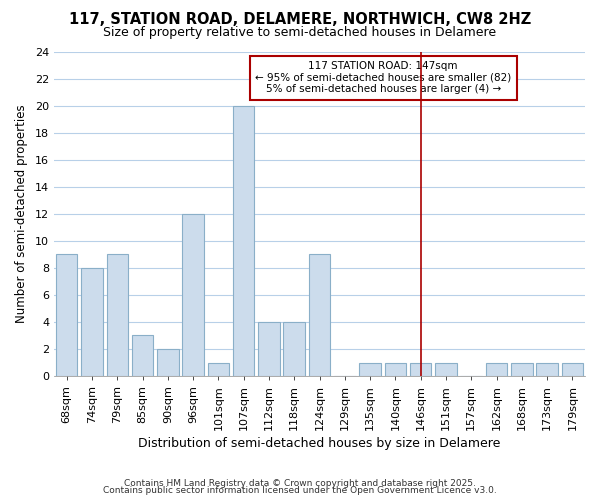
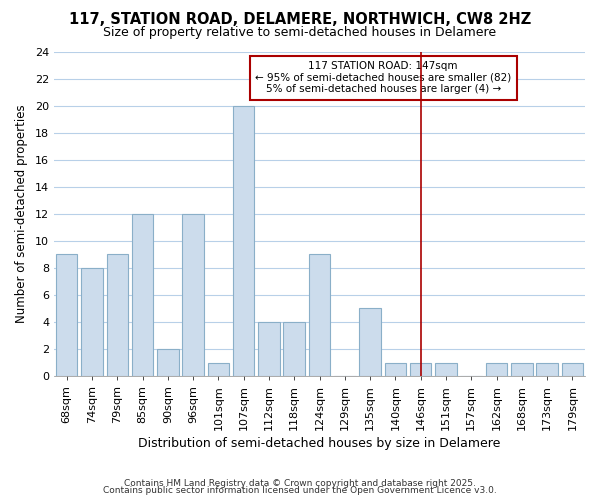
85sqm: 3 -> 12
135sqm: 1 -> 5
